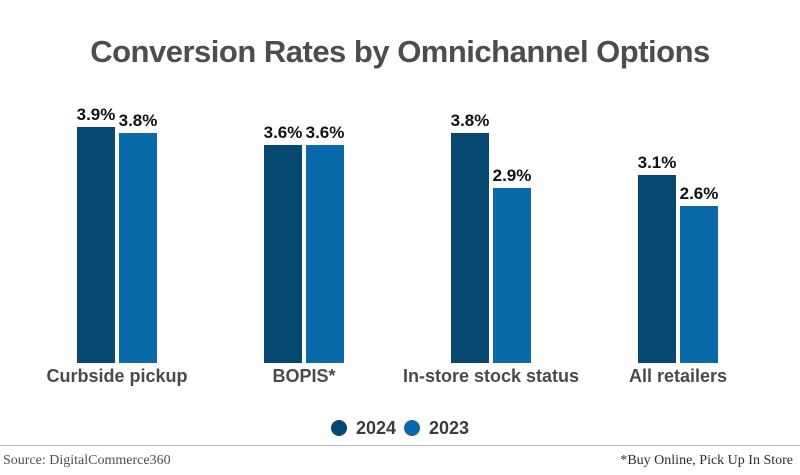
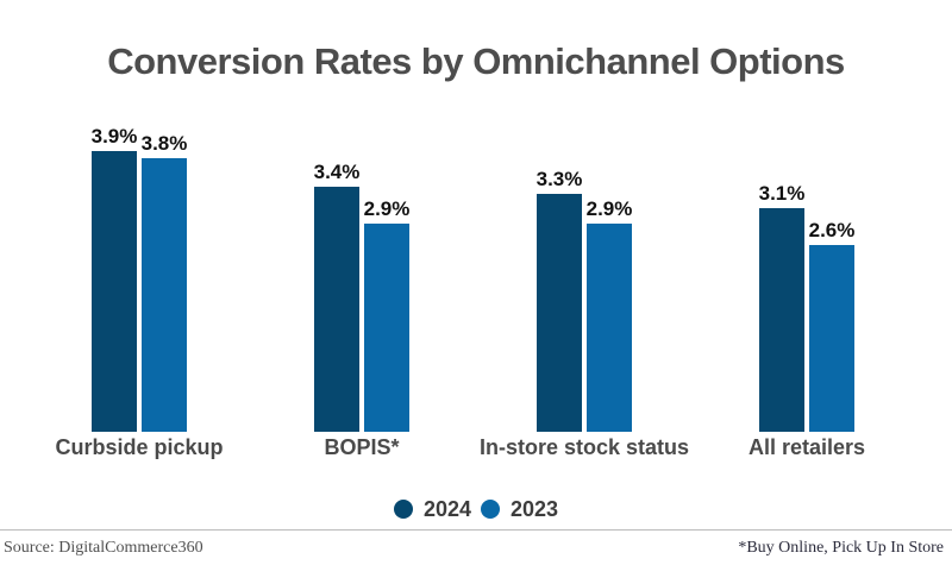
2024/BOPIS*: 3.6% -> 3.4%
2023/BOPIS*: 3.6% -> 2.9%
2024/In-store stock status: 3.8% -> 3.3%
